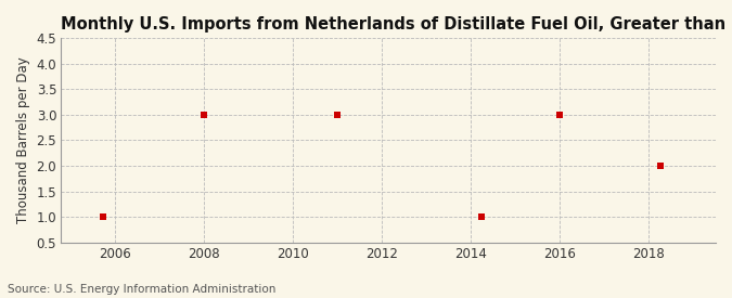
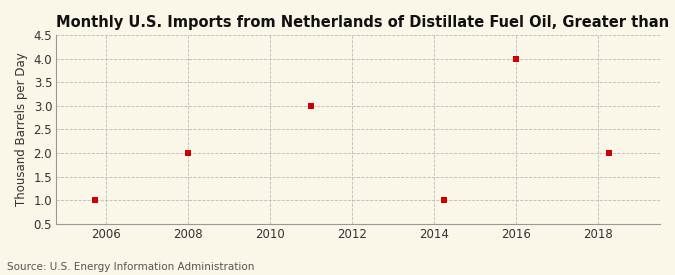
2008: 3 -> 2
2016: 3 -> 4
